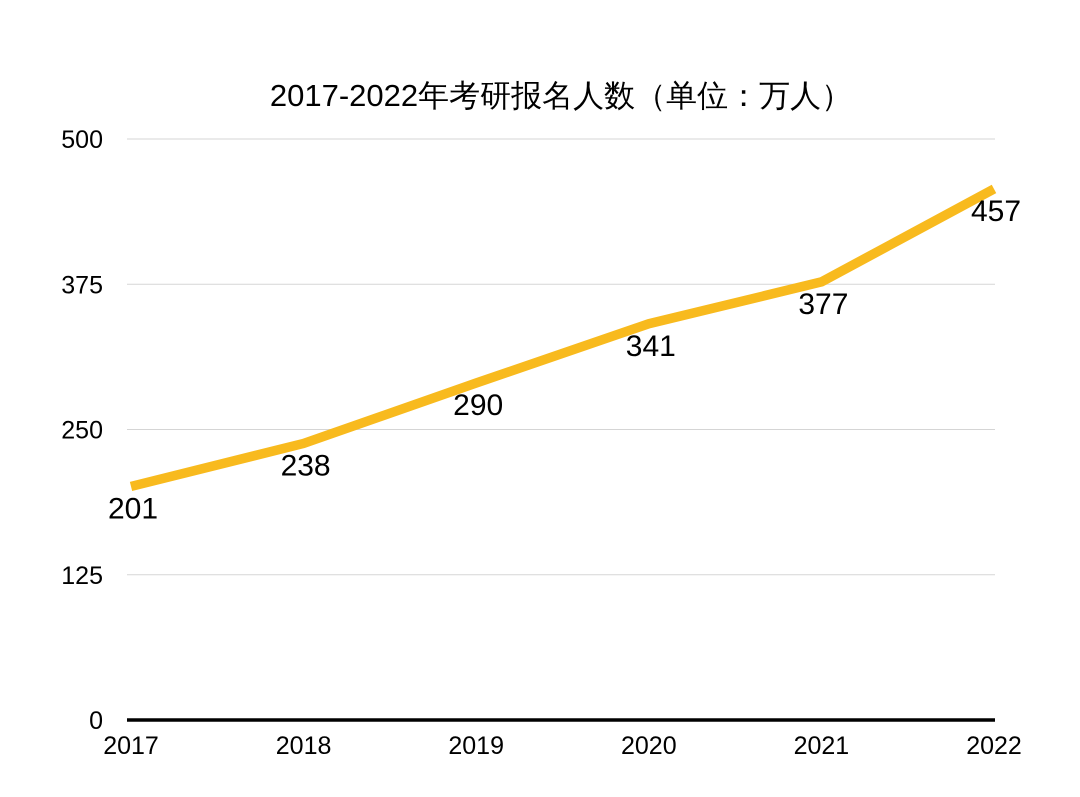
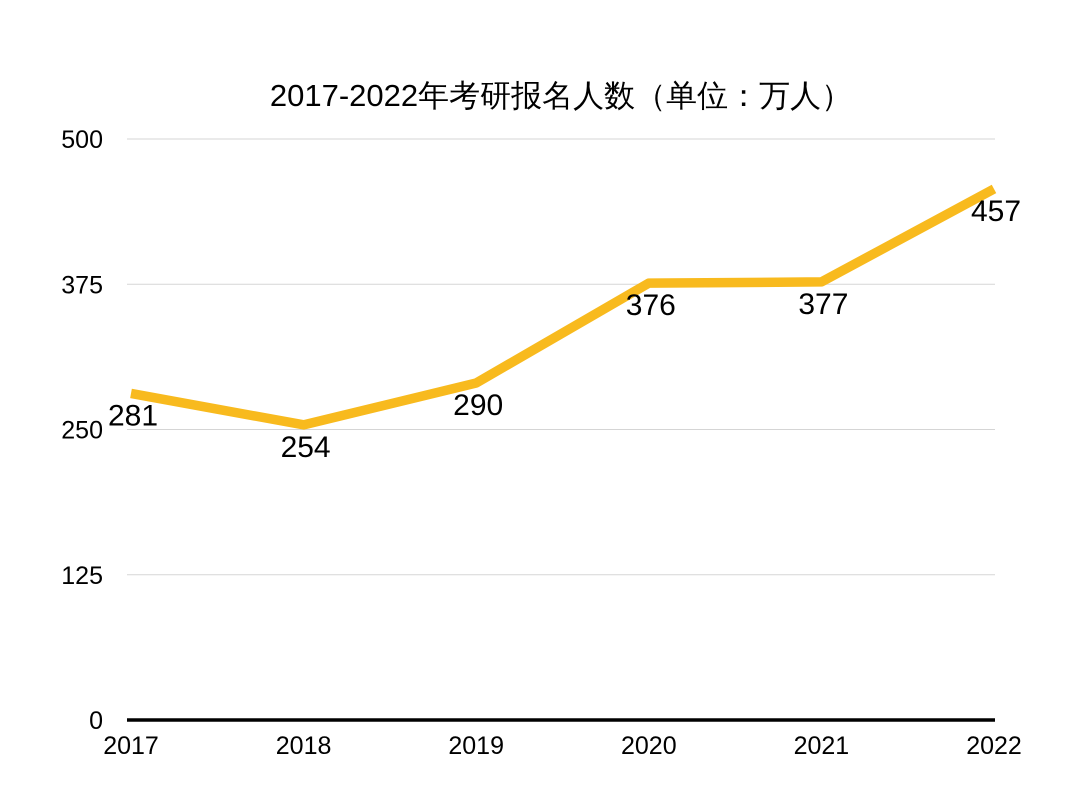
2017: 201 -> 281
2018: 238 -> 254
2020: 341 -> 376
